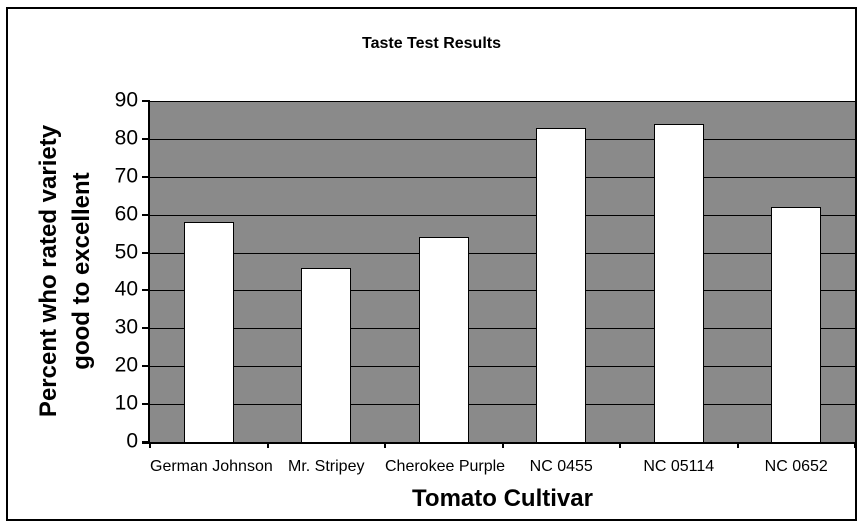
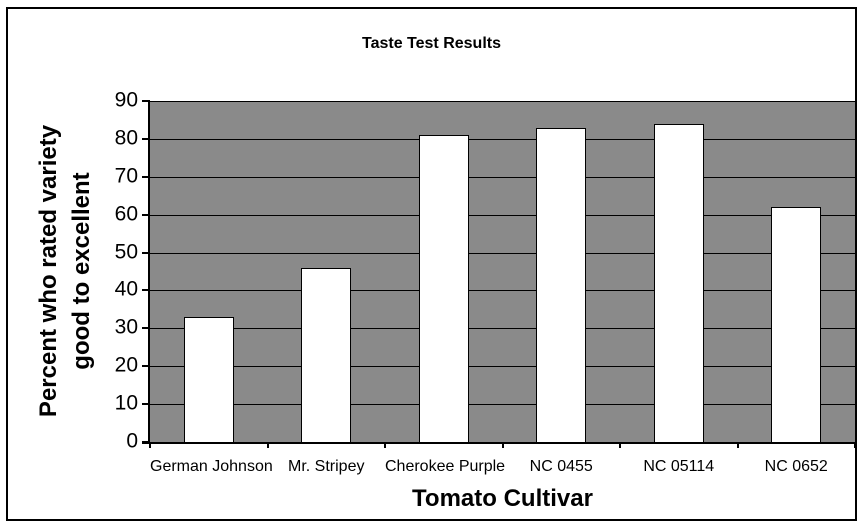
German Johnson: 58 -> 33
Cherokee Purple: 54 -> 81
